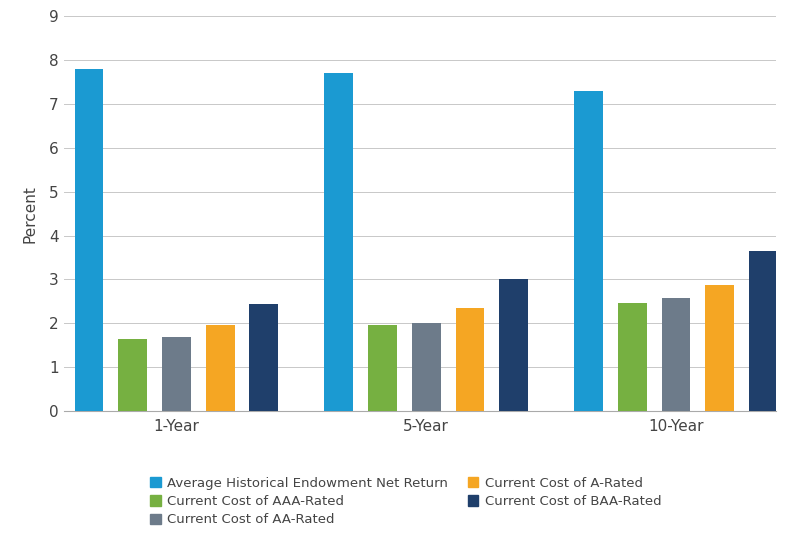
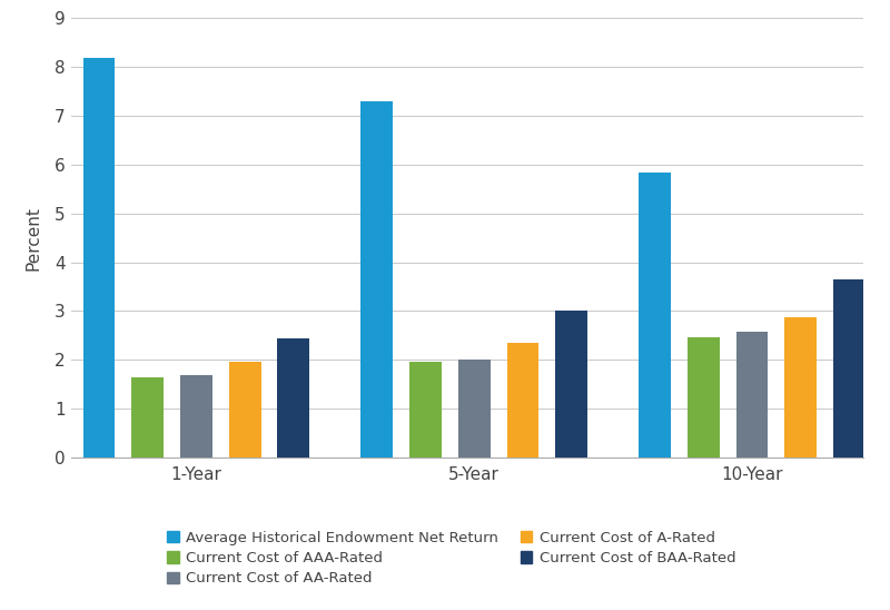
Average Historical Endowment Net Return/1-Year: 7.80 -> 8.20
Average Historical Endowment Net Return/5-Year: 7.70 -> 7.30
Average Historical Endowment Net Return/10-Year: 7.30 -> 5.85
